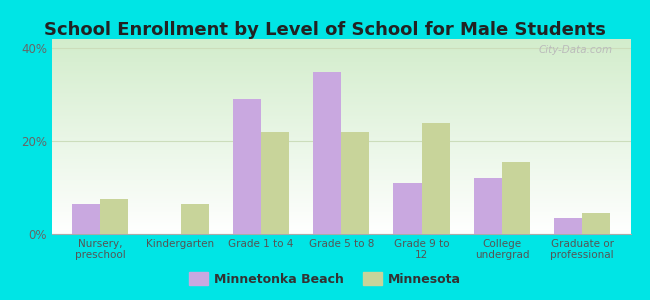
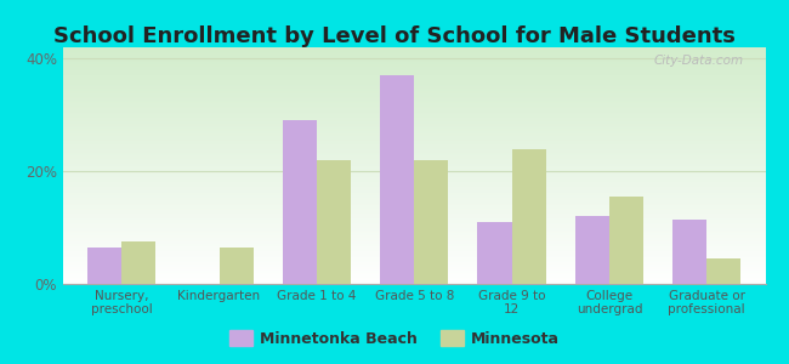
Minnetonka Beach/Grade 5 to 8: 35.0% -> 37.0%
Minnetonka Beach/Graduate or professional: 3.5% -> 11.5%
